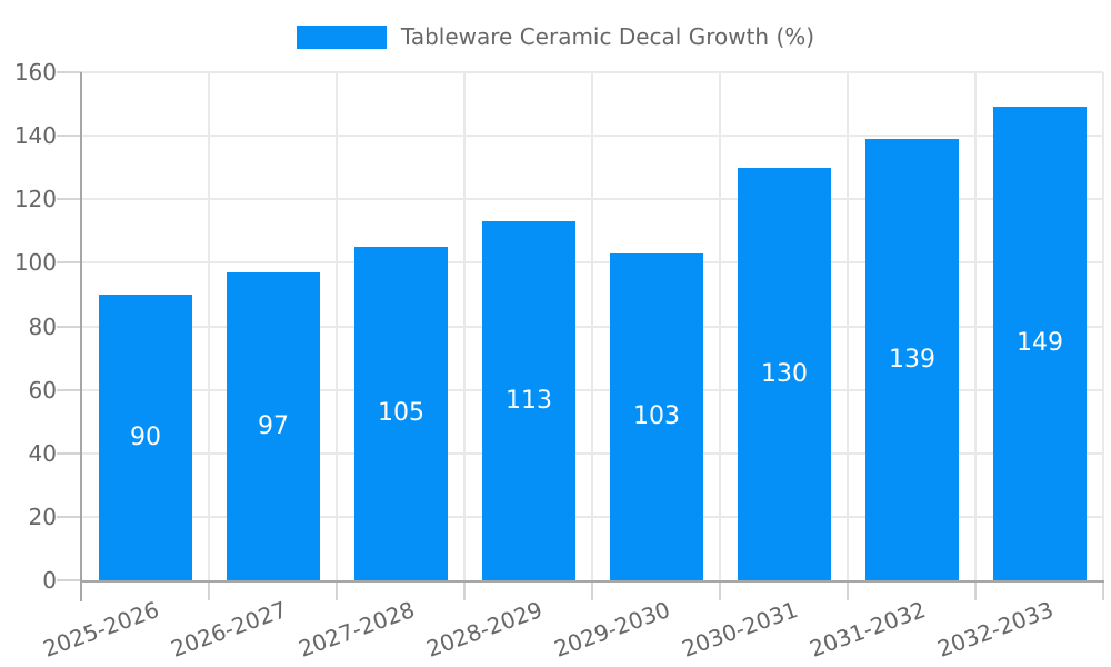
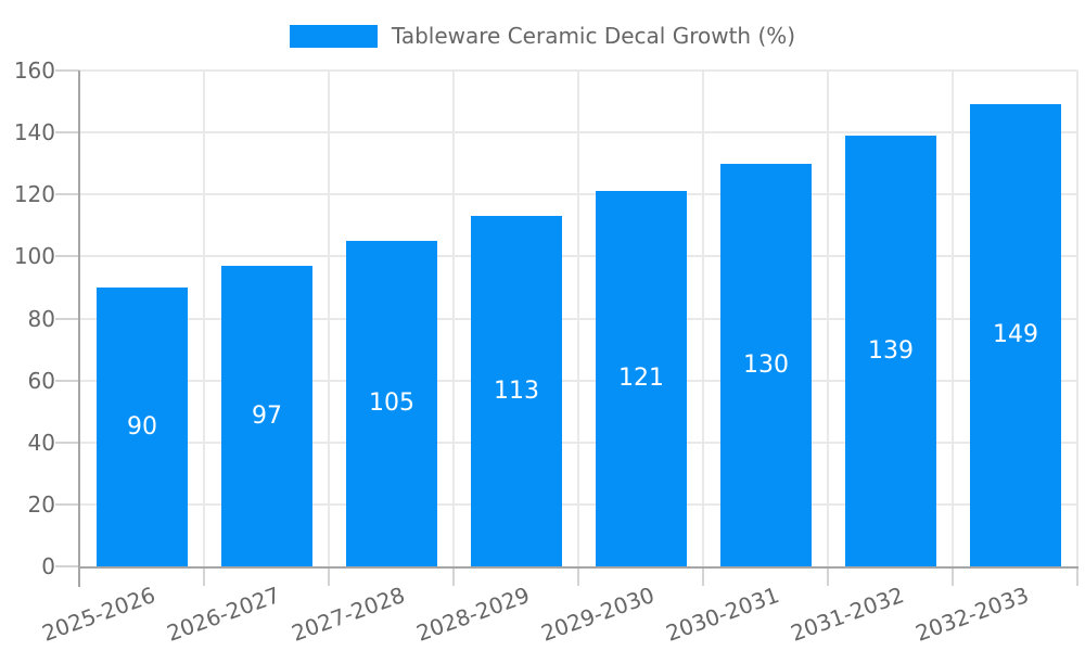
2029-2030: 103 -> 121
